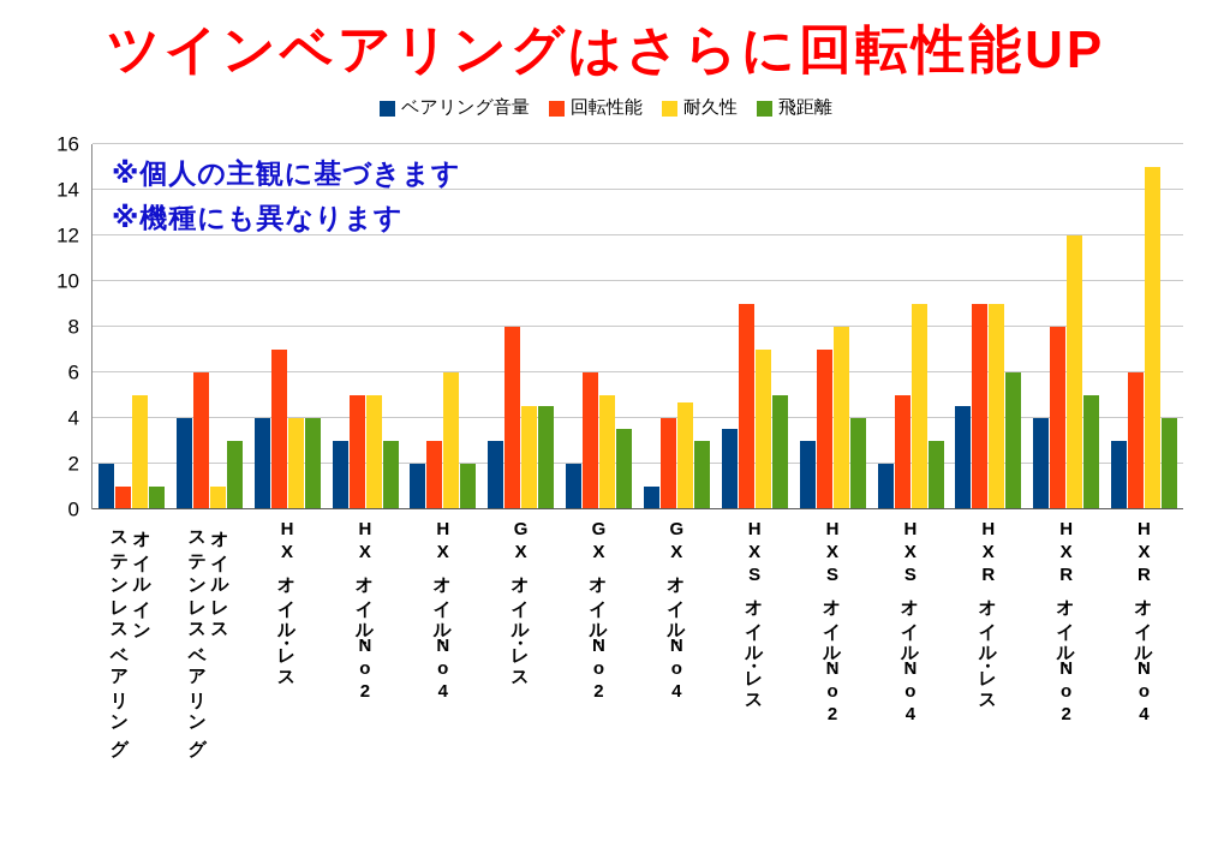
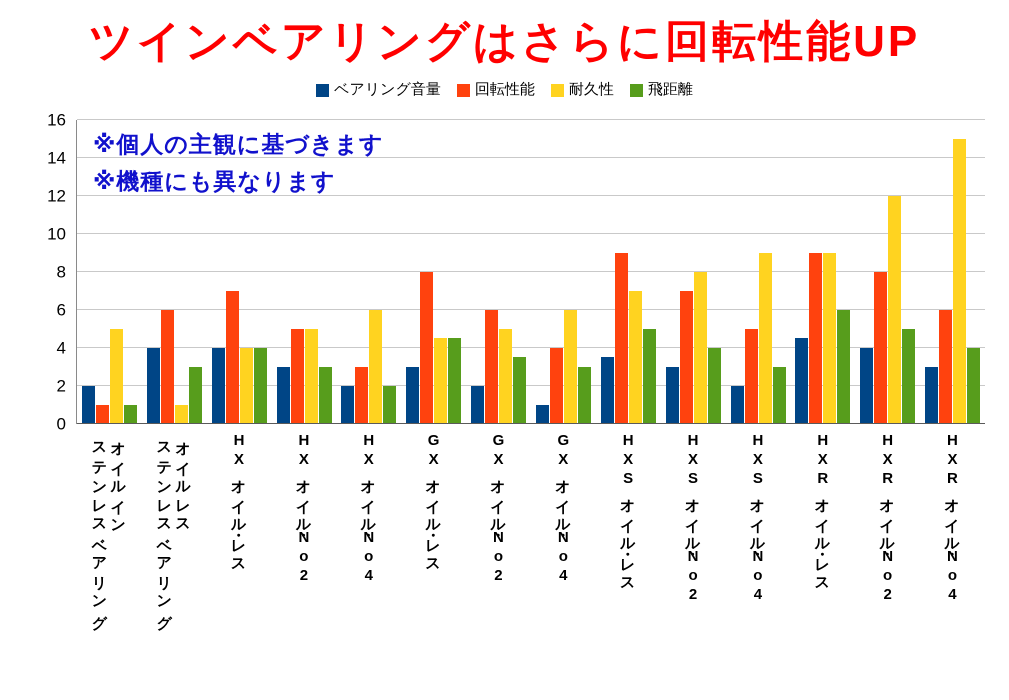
耐久性/GXオイル・No4: 4.7 -> 6.0
